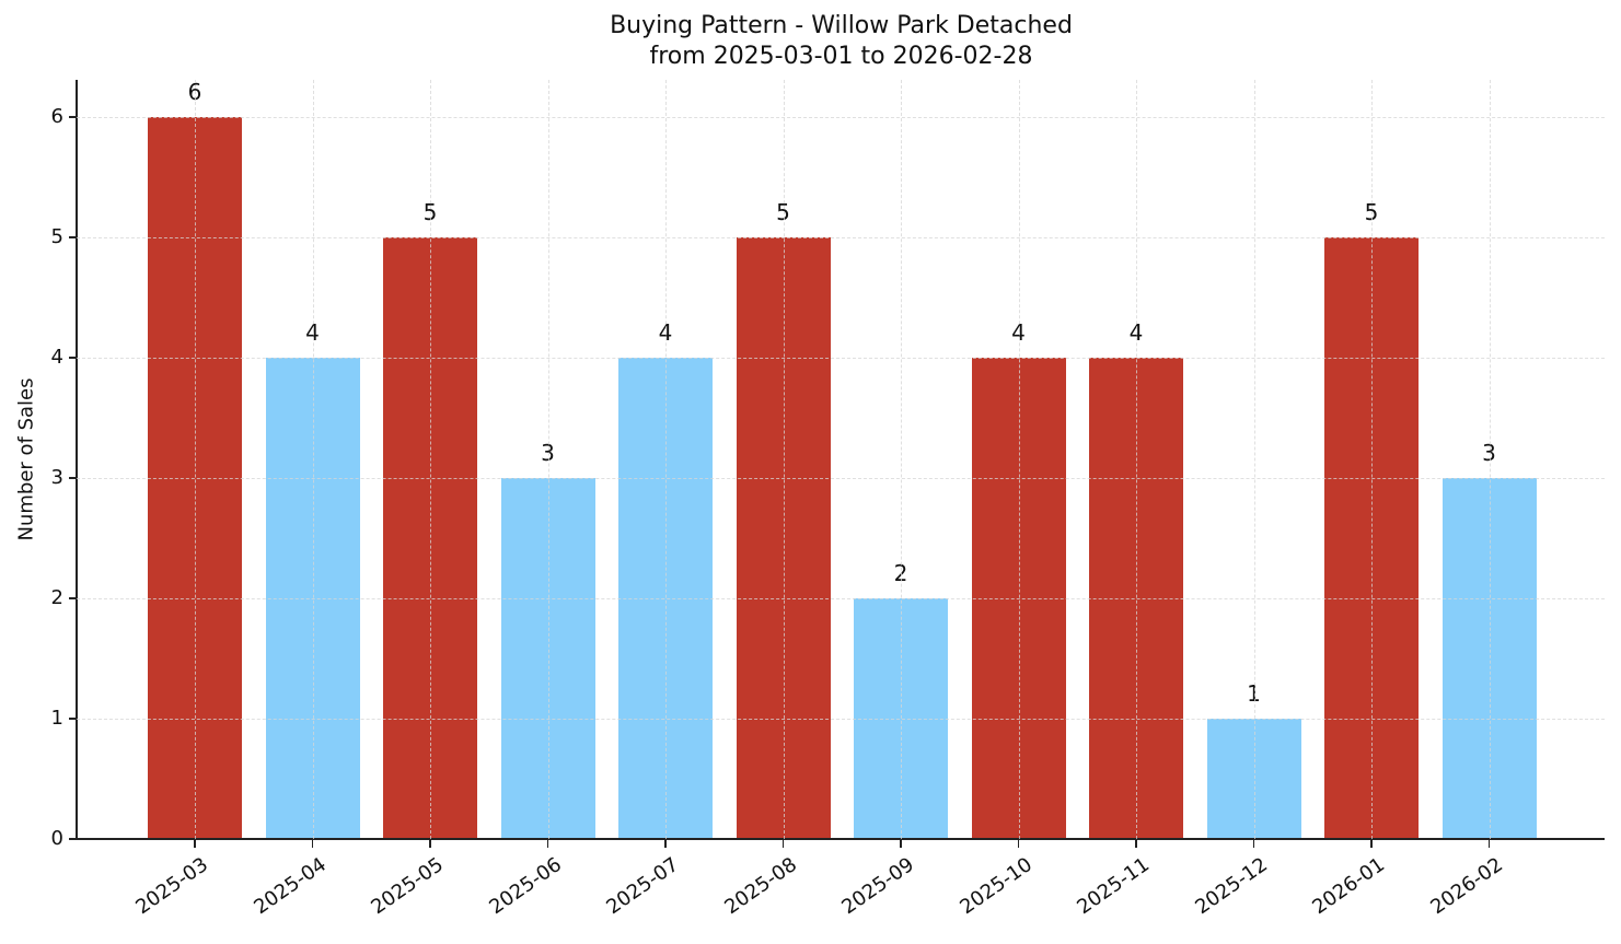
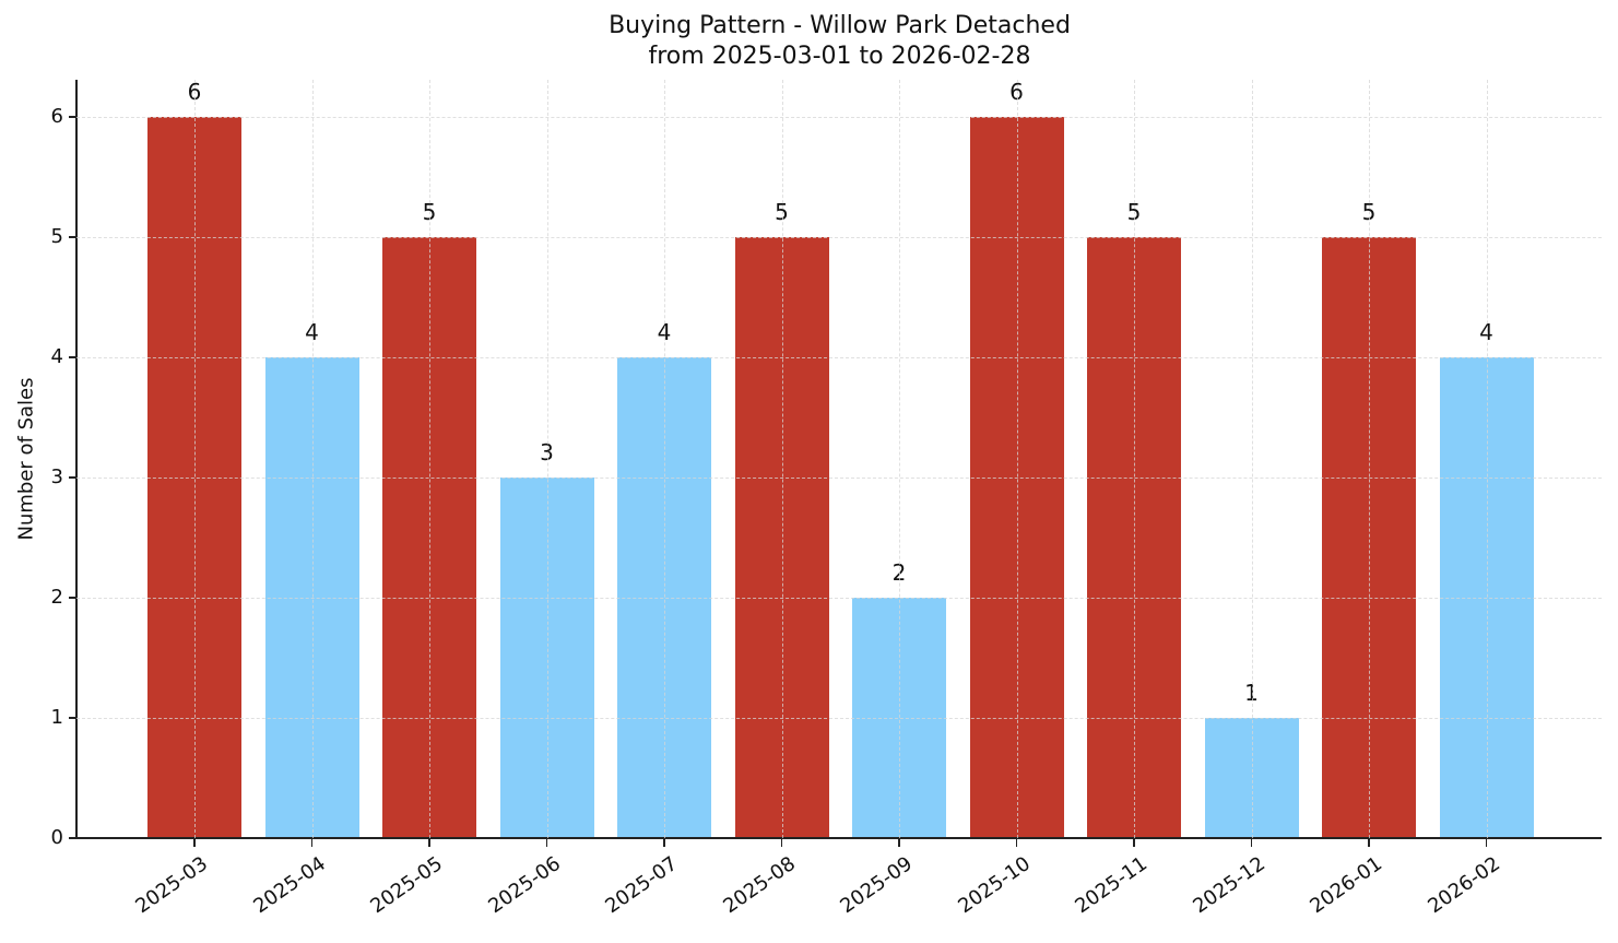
2025-10: 4 -> 6
2025-11: 4 -> 5
2026-02: 3 -> 4
